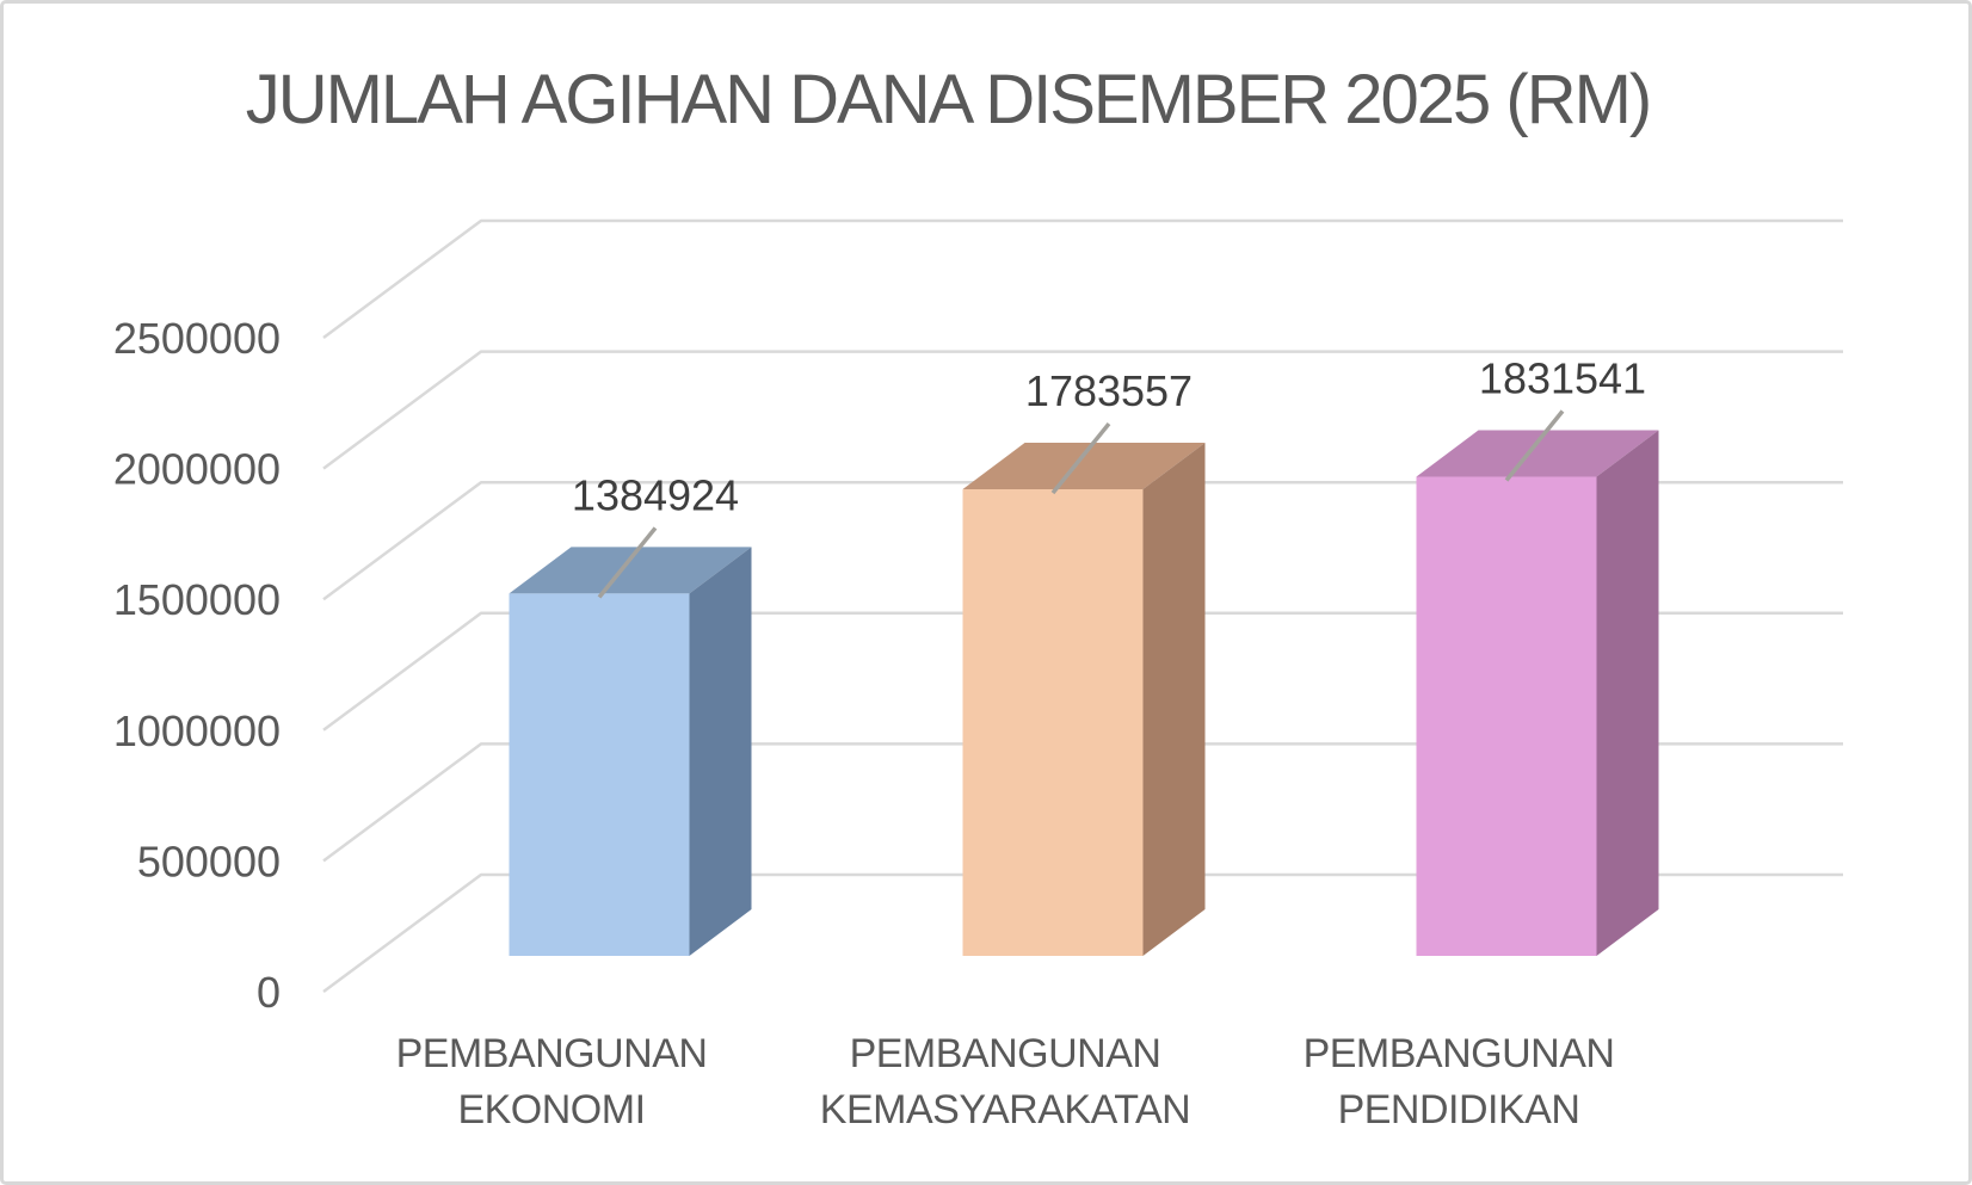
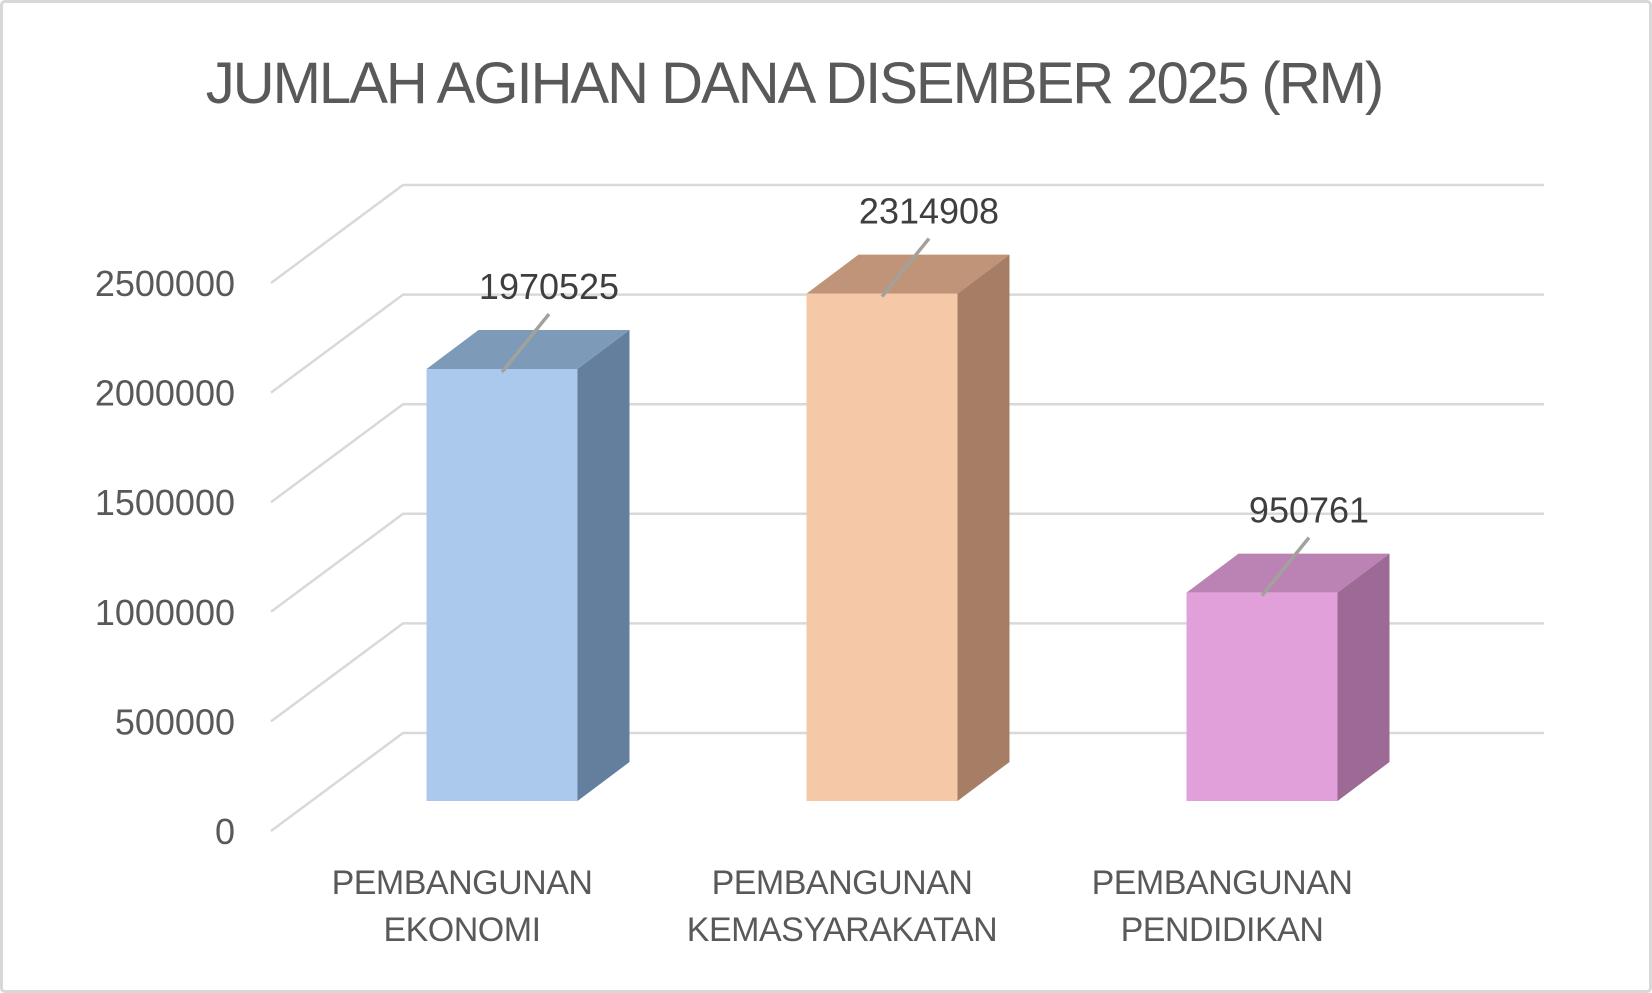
PEMBANGUNAN EKONOMI: 1384924 -> 1970525
PEMBANGUNAN KEMASYARAKATAN: 1783557 -> 2314908
PEMBANGUNAN PENDIDIKAN: 1831541 -> 950761
